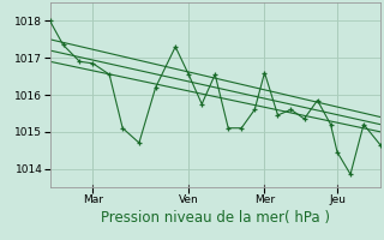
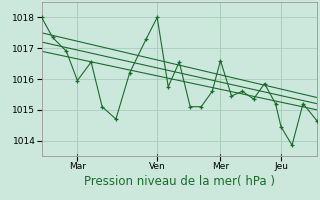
Mar: 1016.85 -> 1015.95
Ven: 1016.55 -> 1018.00
